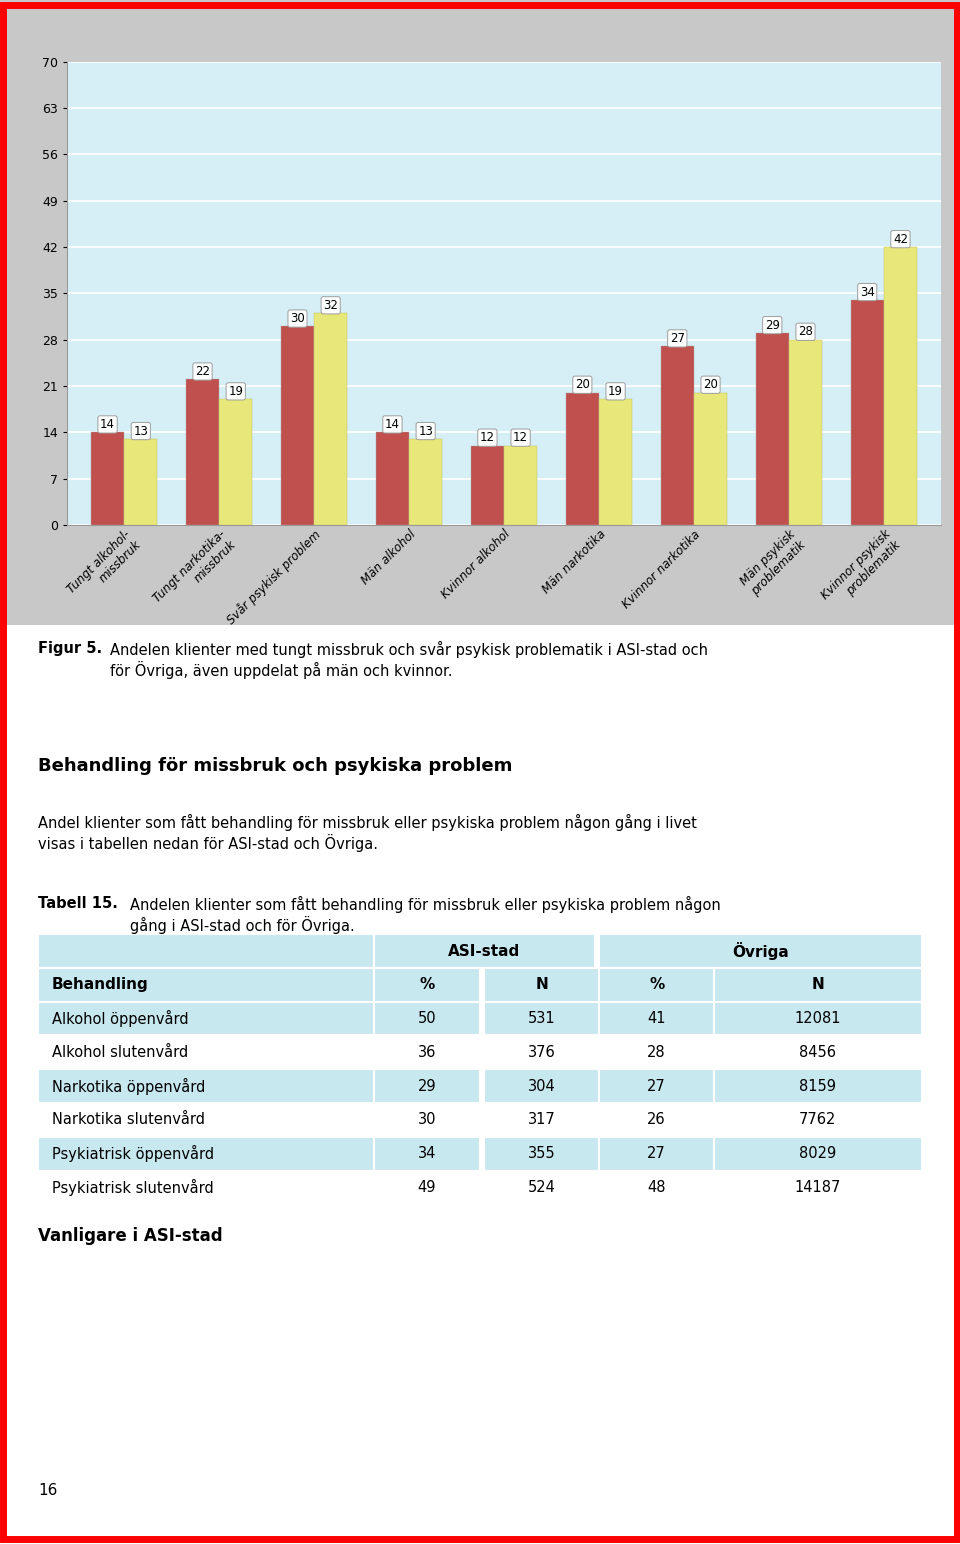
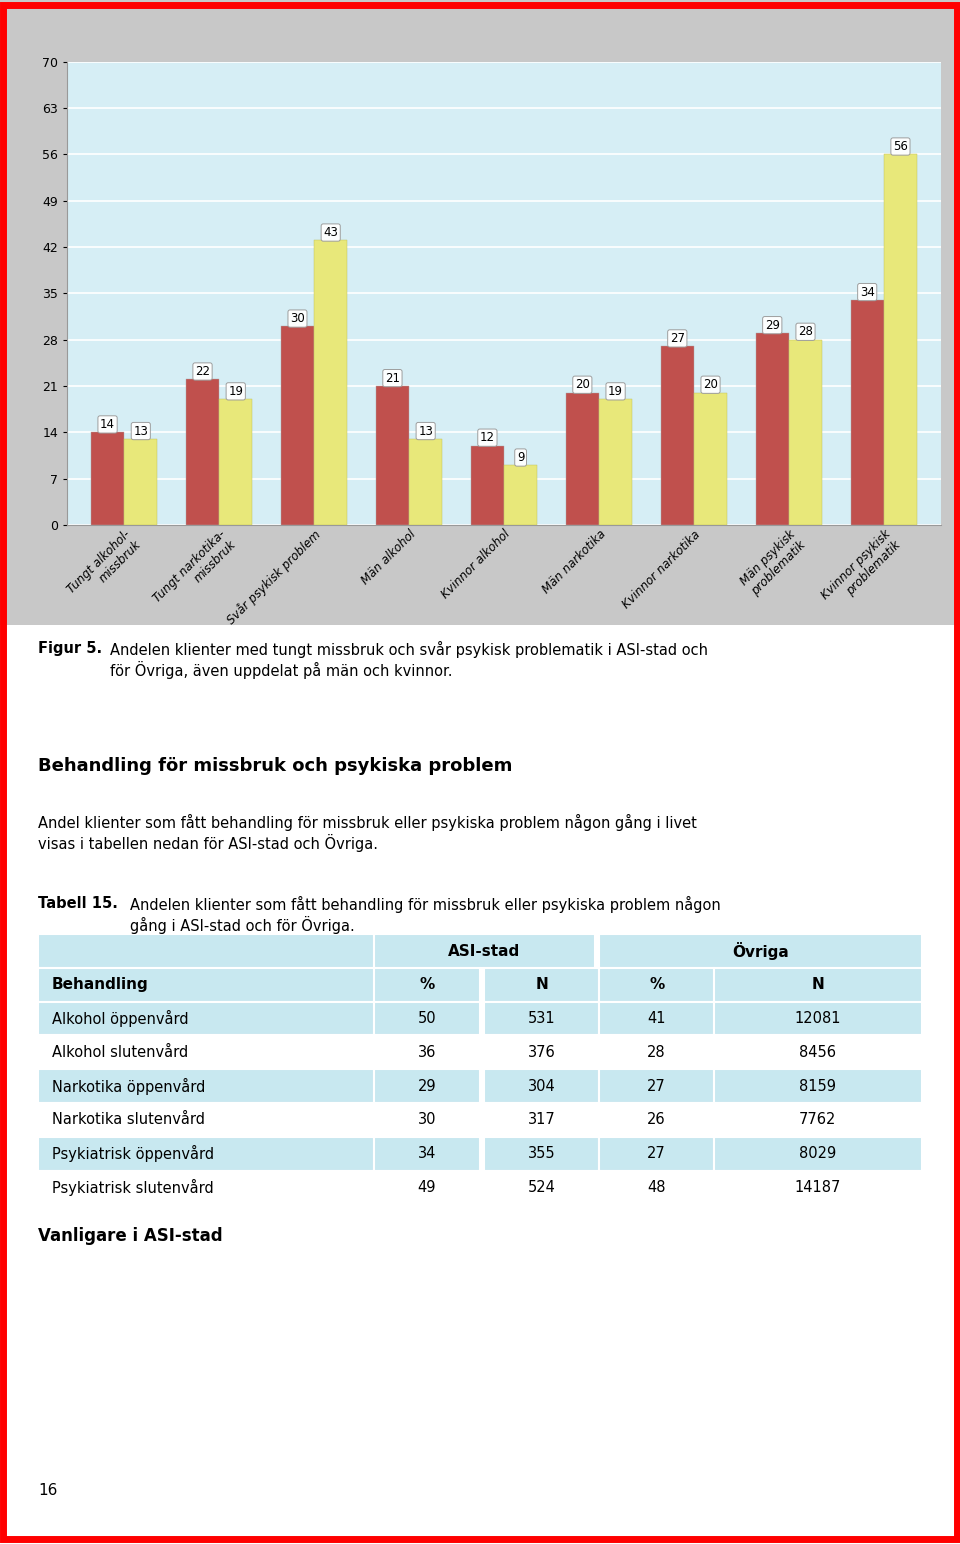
Övriga/Svår psykisk problem: 32 -> 43
ASI-stad/Män alkohol: 14 -> 21
Övriga/Kvinnor alkohol: 12 -> 9
Övriga/Kvinnor psykisk problematik: 42 -> 56
